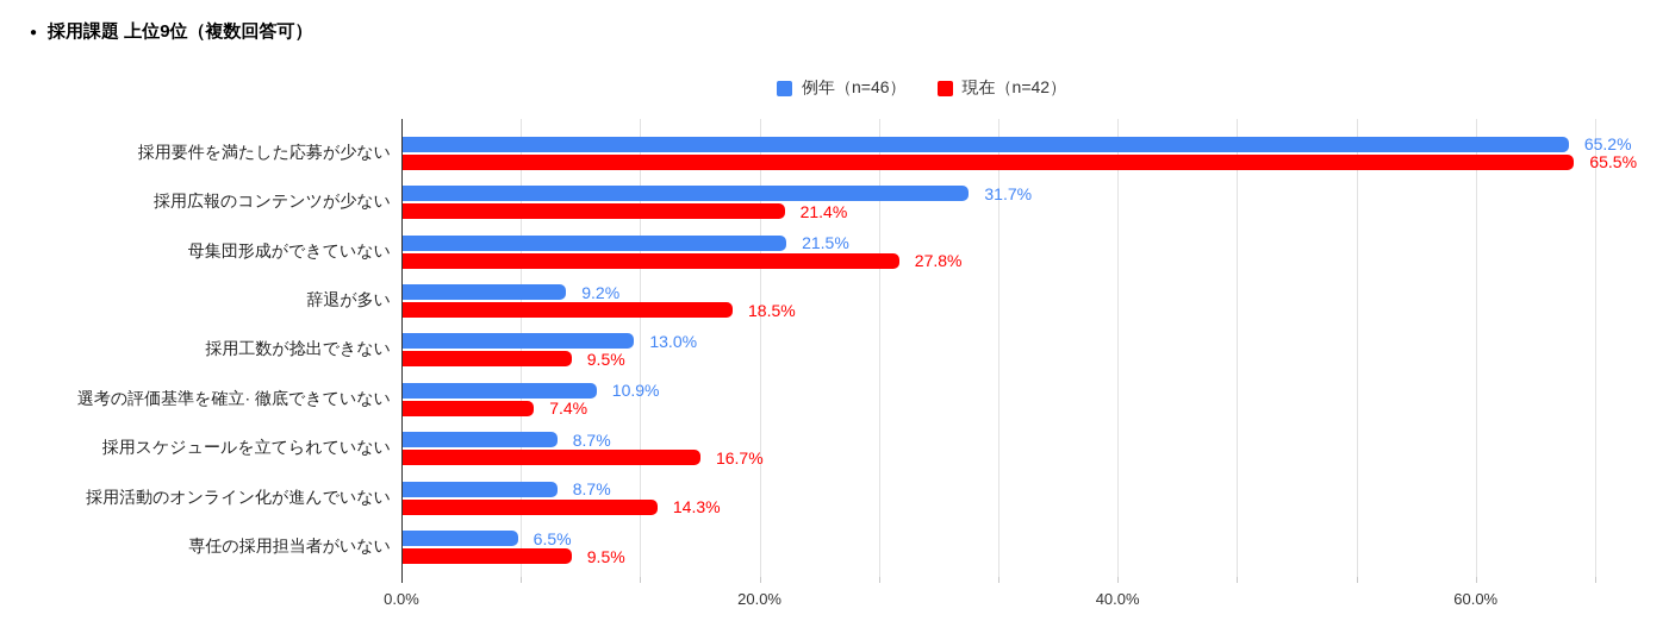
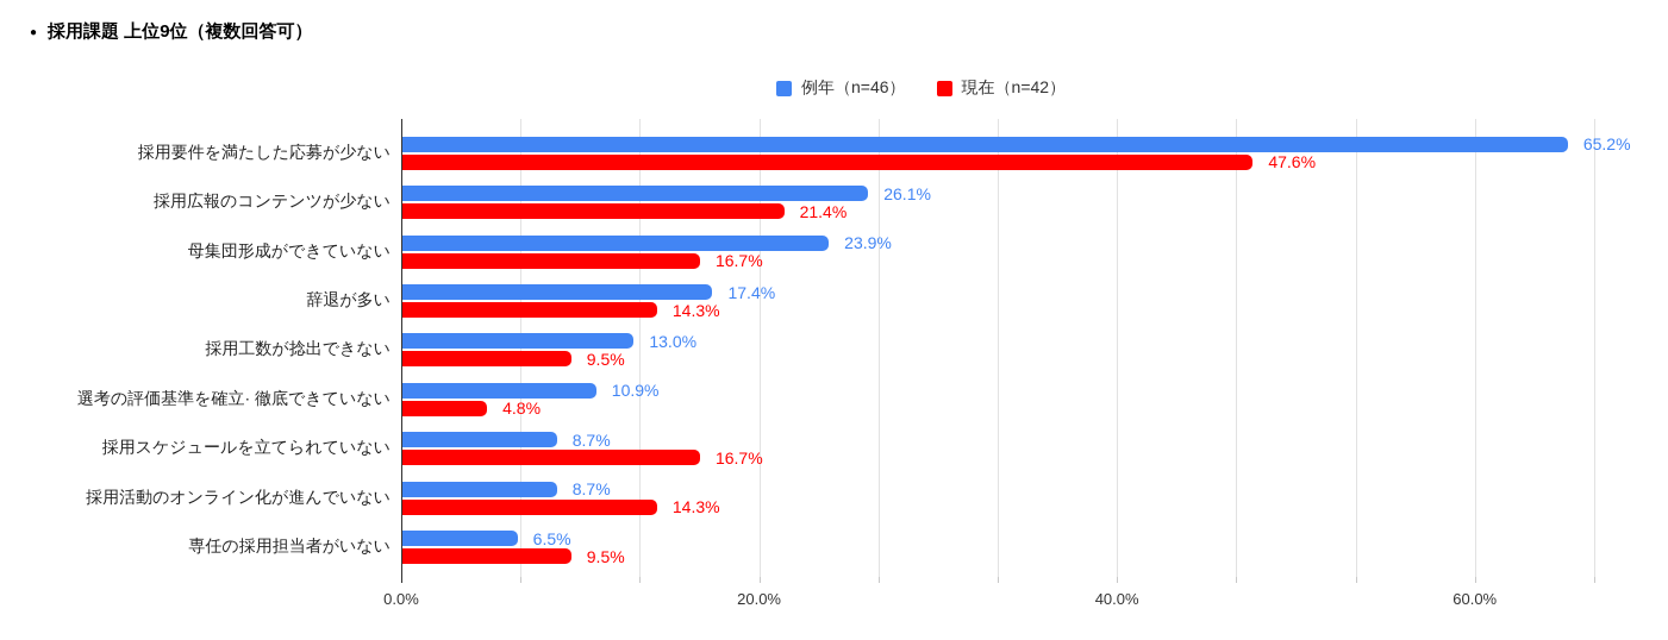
現在（n=42）/採用要件を満たした応募が少ない: 65.5% -> 47.6%
例年（n=46）/採用広報のコンテンツが少ない: 31.7% -> 26.1%
例年（n=46）/母集団形成ができていない: 21.5% -> 23.9%
現在（n=42）/母集団形成ができていない: 27.8% -> 16.7%
例年（n=46）/辞退が多い: 9.2% -> 17.4%
現在（n=42）/辞退が多い: 18.5% -> 14.3%
現在（n=42）/選考の評価基準を確立· 徹底できていない: 7.4% -> 4.8%
